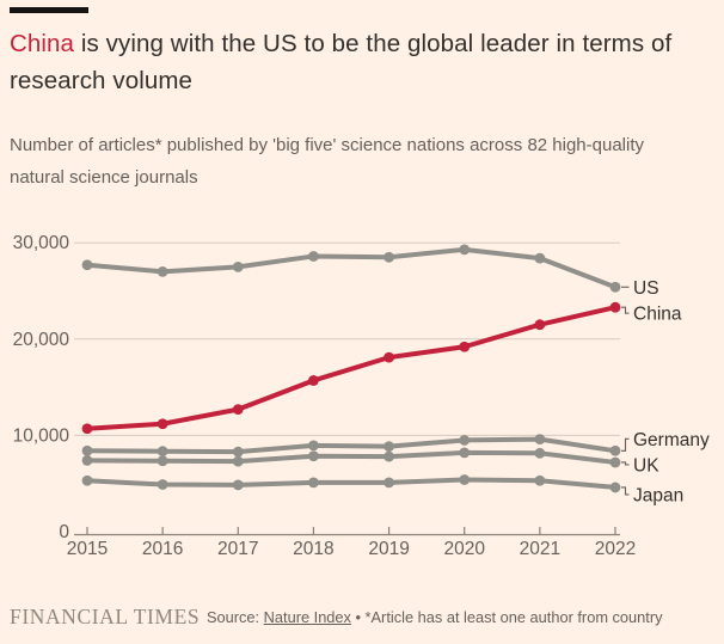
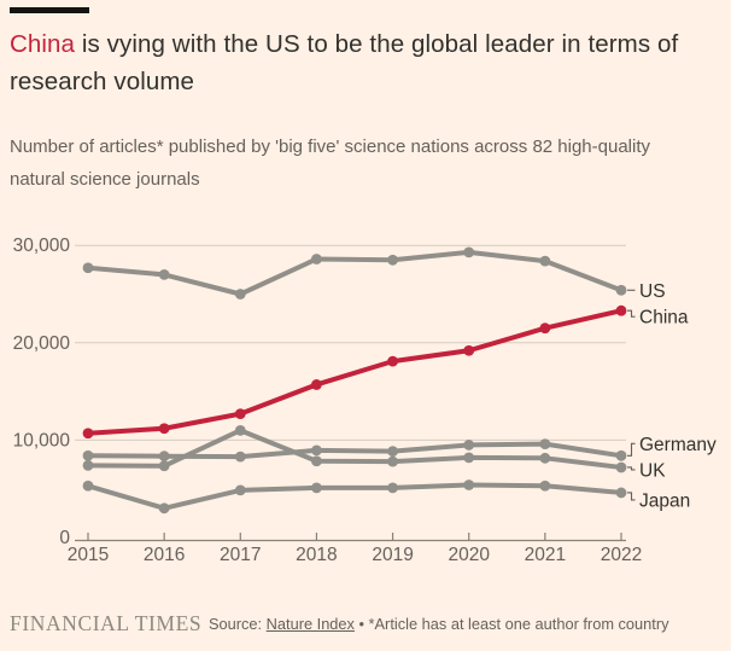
Japan/2016: 5000 -> 3000
US/2017: 28000 -> 25000
UK/2017: 7000 -> 11000
